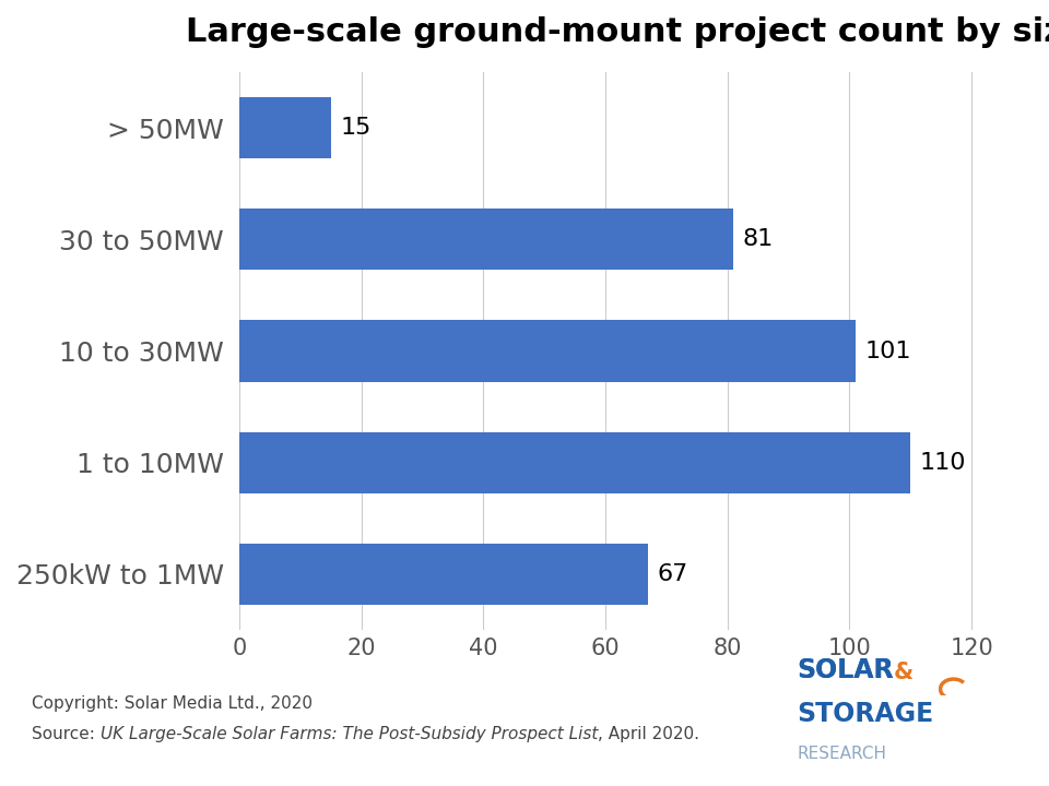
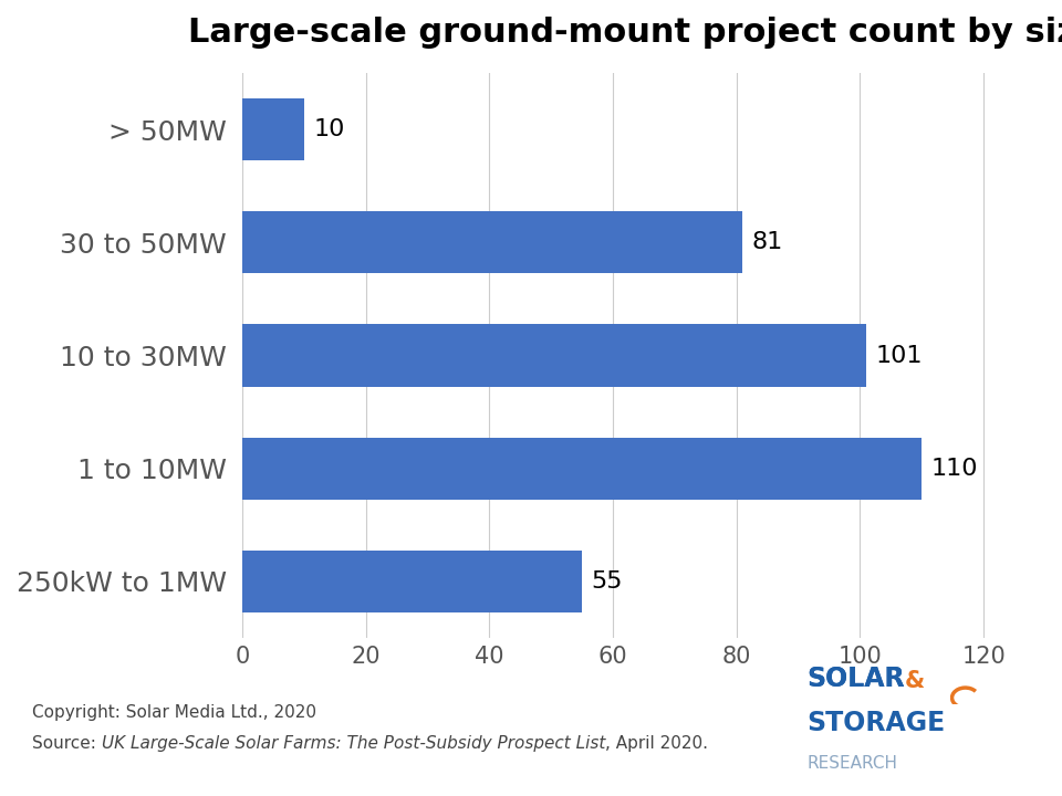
> 50MW: 15 -> 10
250kW to 1MW: 67 -> 55
